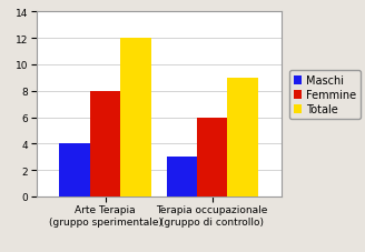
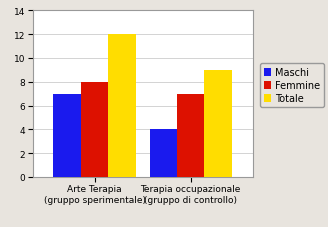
Maschi/Arte Terapia (gruppo sperimentale): 4 -> 7
Maschi/Terapia occupazionale (gruppo di controllo): 3 -> 4
Femmine/Terapia occupazionale (gruppo di controllo): 6 -> 7
